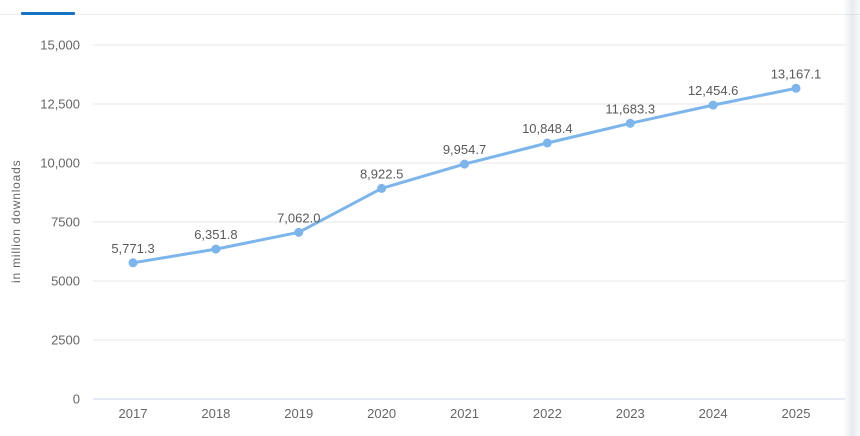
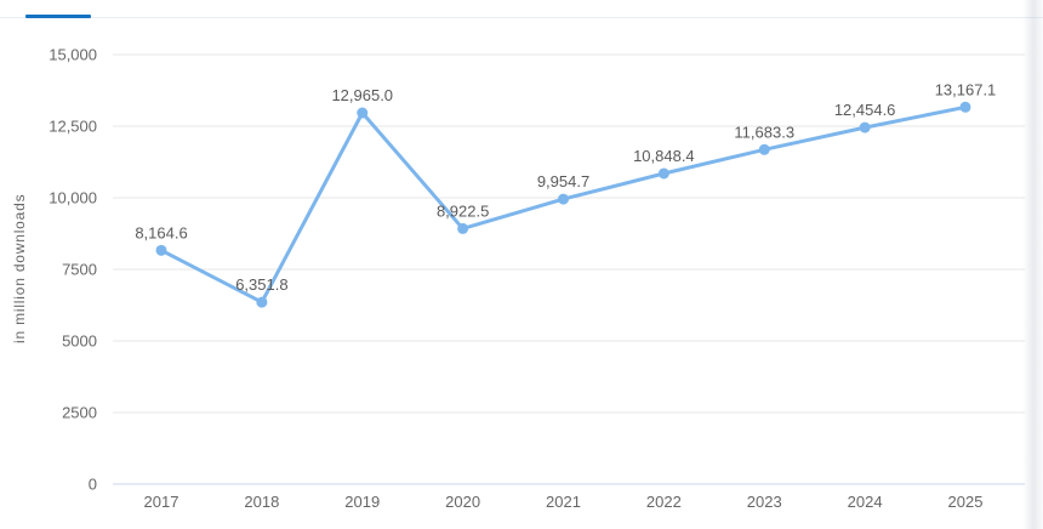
2017: 5,771.3 -> 8,164.6
2019: 7,062.0 -> 12,965.0
